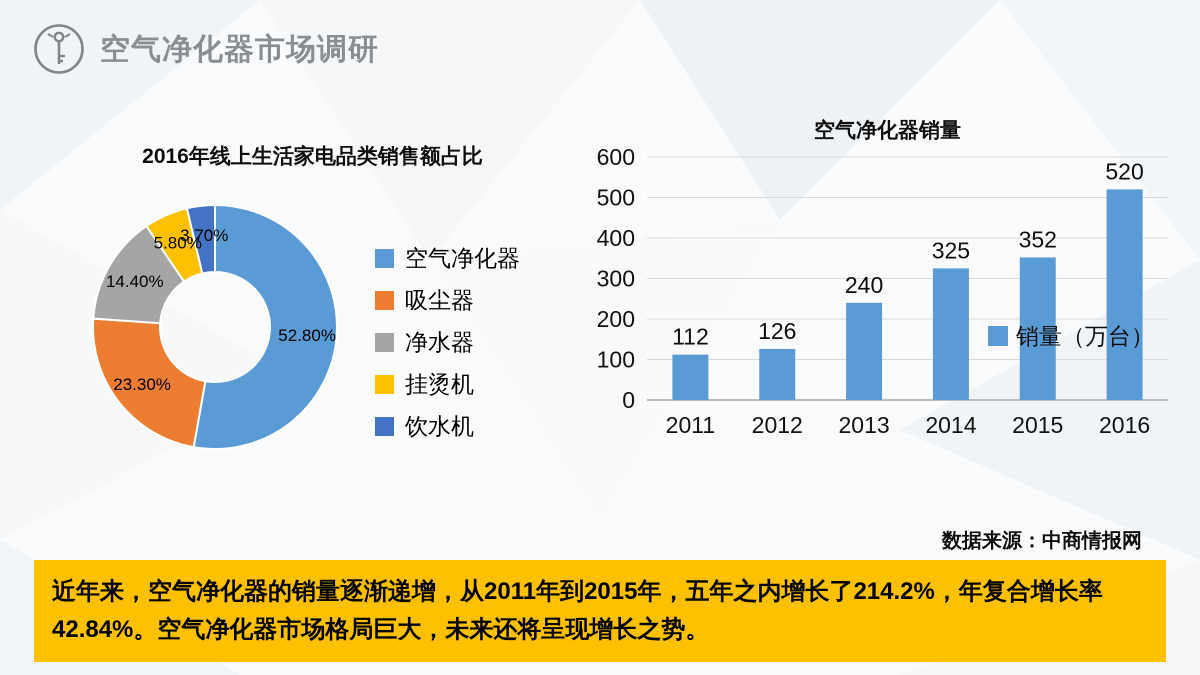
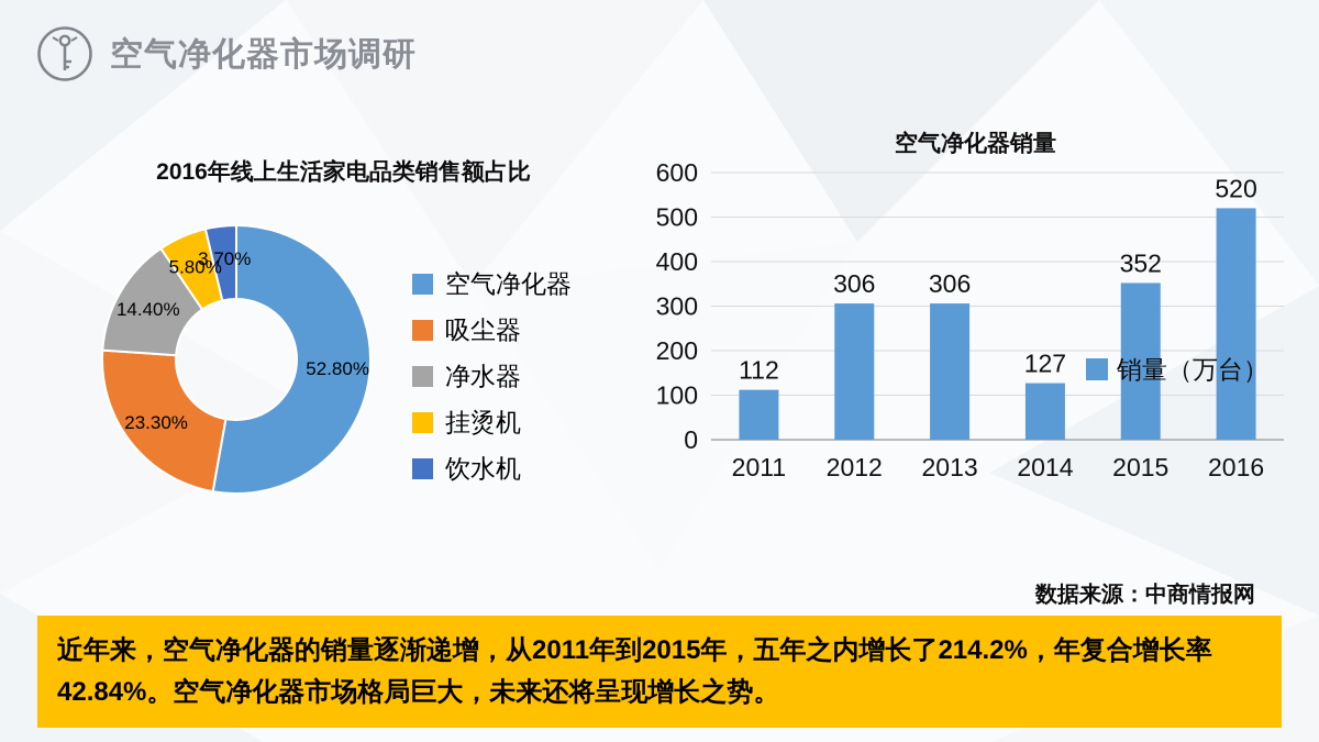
空气净化器销量/2012: 126 -> 306
空气净化器销量/2013: 240 -> 306
空气净化器销量/2014: 325 -> 127
